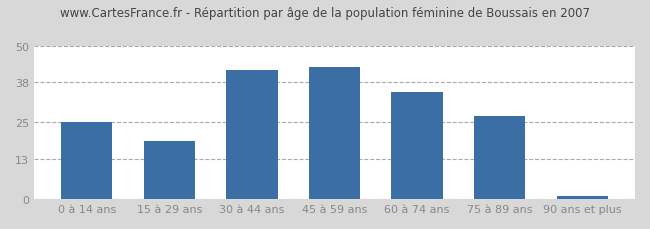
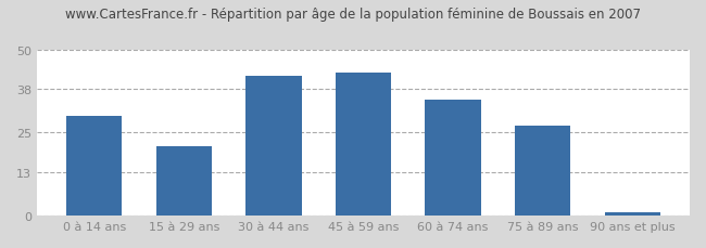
0 à 14 ans: 25 -> 30
15 à 29 ans: 19 -> 21
